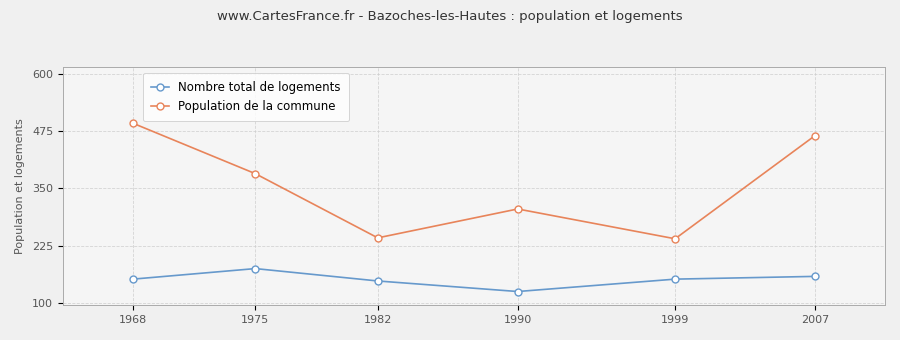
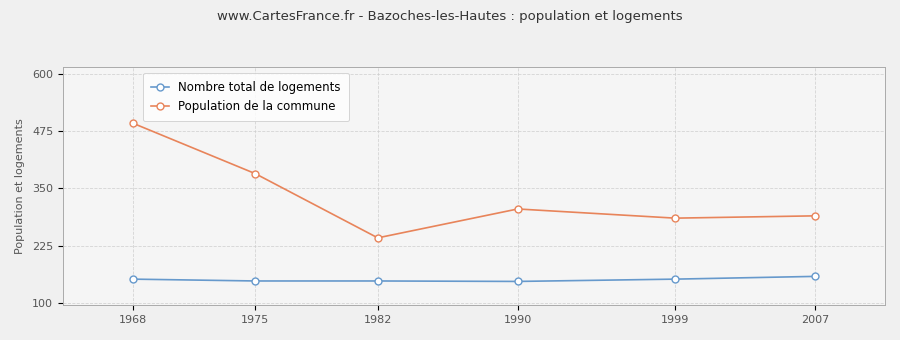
Nombre total de logements/1975: 175 -> 148
Nombre total de logements/1990: 125 -> 147
Population de la commune/1999: 240 -> 285
Population de la commune/2007: 465 -> 290
